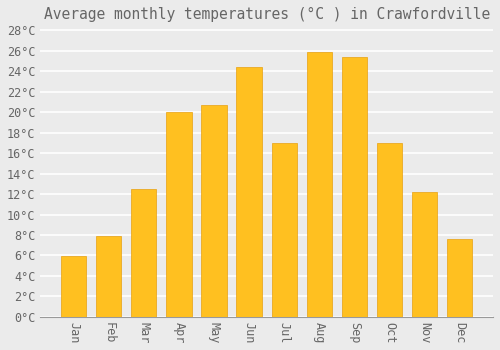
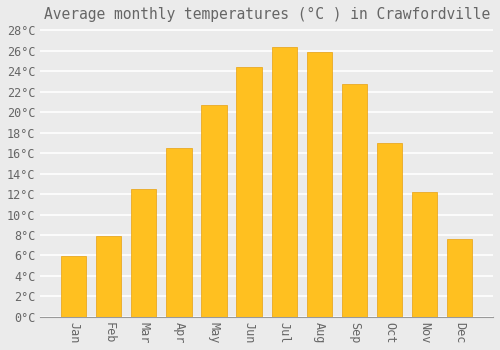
Apr: 20.0°C -> 16.5°C
Jul: 17.0°C -> 26.4°C
Sep: 25.4°C -> 22.8°C
